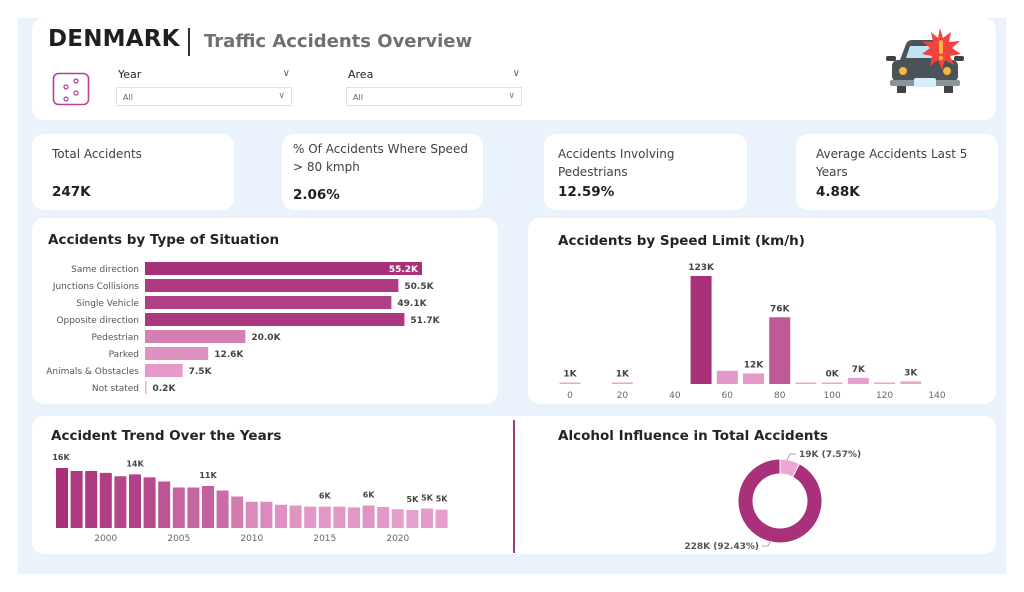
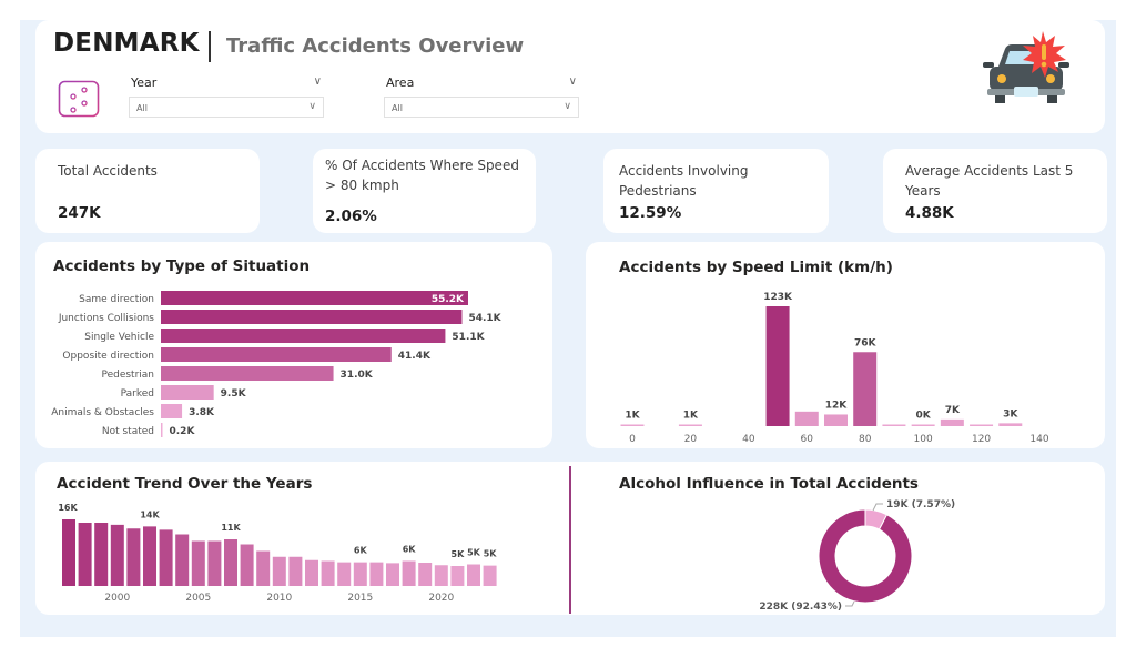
Accidents by Type of Situation/Junctions Collisions: 50.5K -> 54.1K
Accidents by Type of Situation/Single Vehicle: 49.1K -> 51.1K
Accidents by Type of Situation/Opposite direction: 51.7K -> 41.4K
Accidents by Type of Situation/Pedestrian: 20.0K -> 31.0K
Accidents by Type of Situation/Parked: 12.6K -> 9.5K
Accidents by Type of Situation/Animals & Obstacles: 7.5K -> 3.8K
